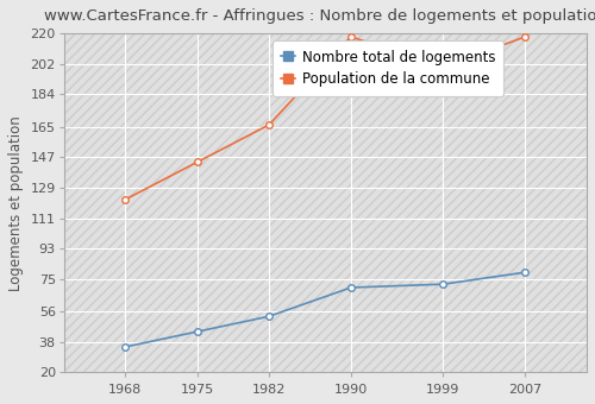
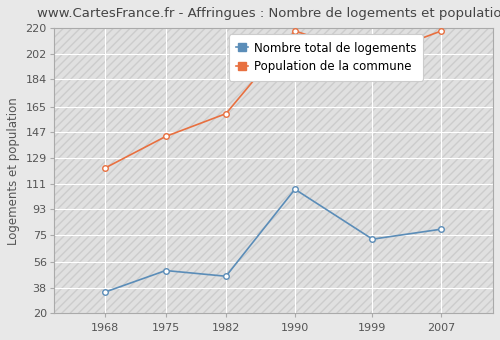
Nombre total de logements/1975: 44 -> 50
Nombre total de logements/1982: 53 -> 46
Population de la commune/1982: 166 -> 160
Nombre total de logements/1990: 70 -> 107
